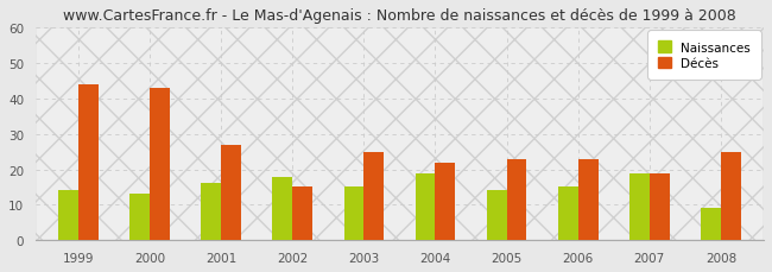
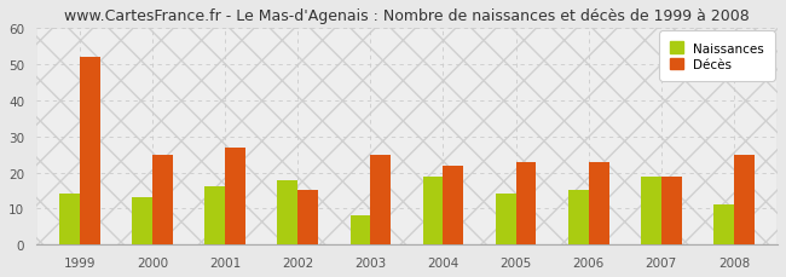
Décès/1999: 44 -> 52
Décès/2000: 43 -> 25
Naissances/2003: 15 -> 8
Naissances/2008: 9 -> 11
